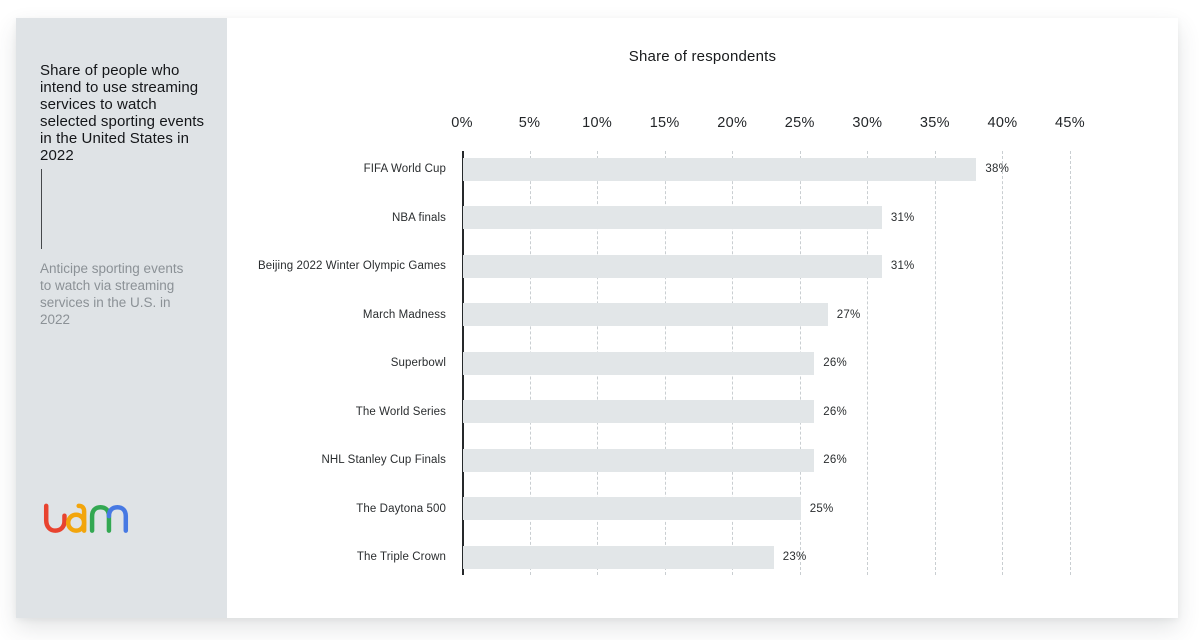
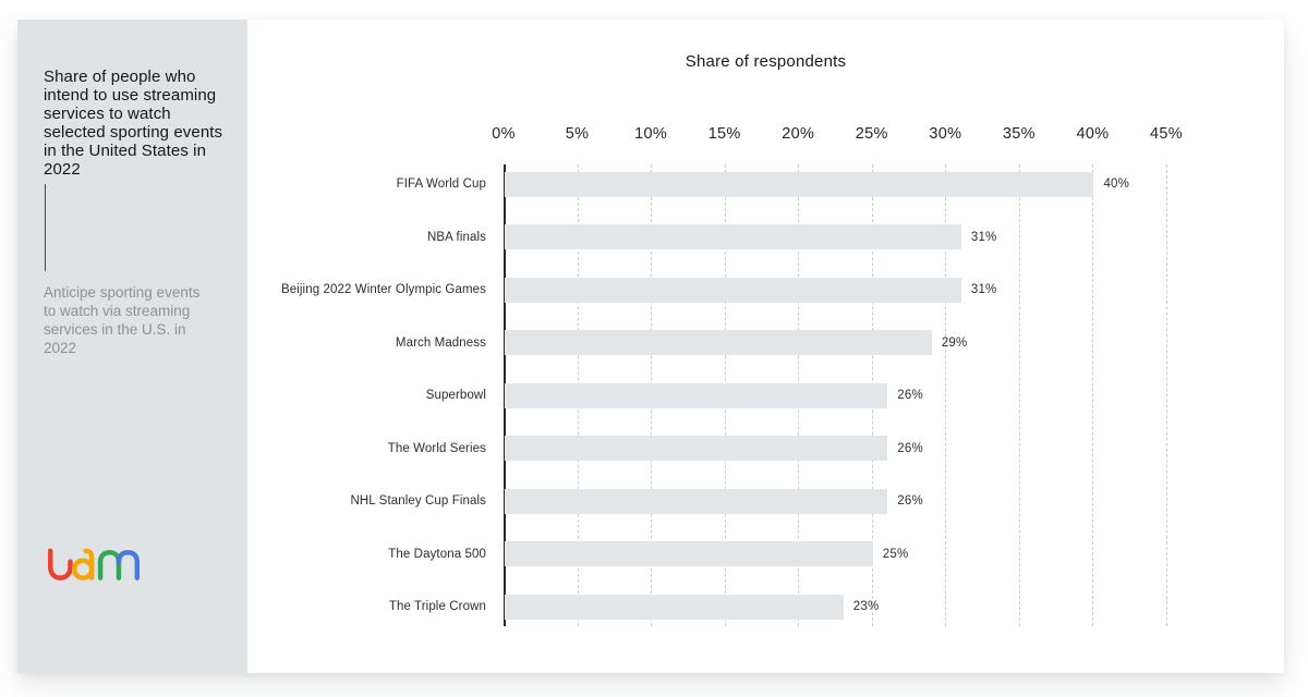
FIFA World Cup: 38% -> 40%
March Madness: 27% -> 29%
